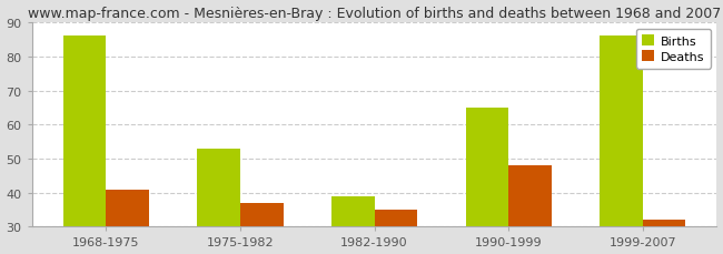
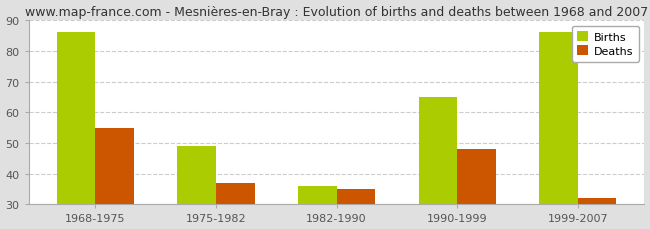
Deaths/1968-1975: 41 -> 55
Births/1975-1982: 53 -> 49
Births/1982-1990: 39 -> 36
